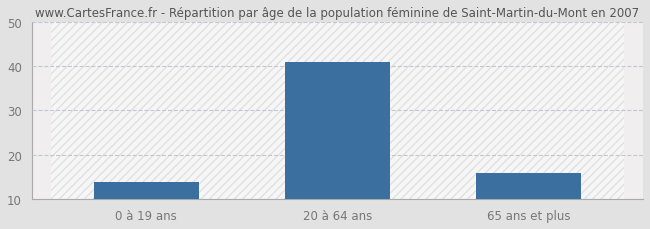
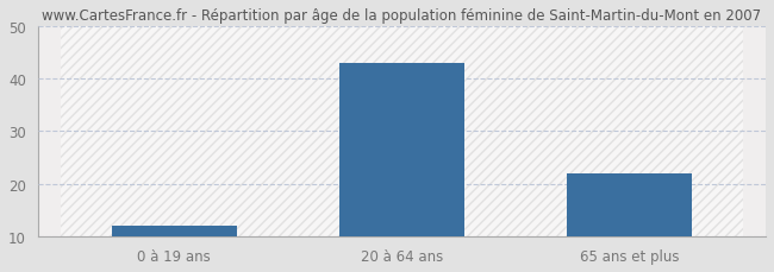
0 à 19 ans: 14 -> 12
20 à 64 ans: 41 -> 43
65 ans et plus: 16 -> 22
